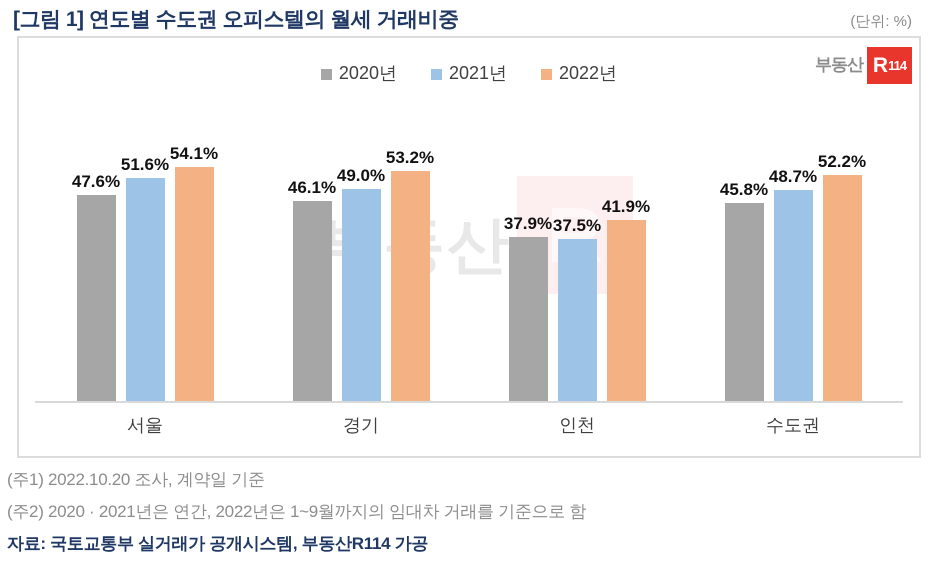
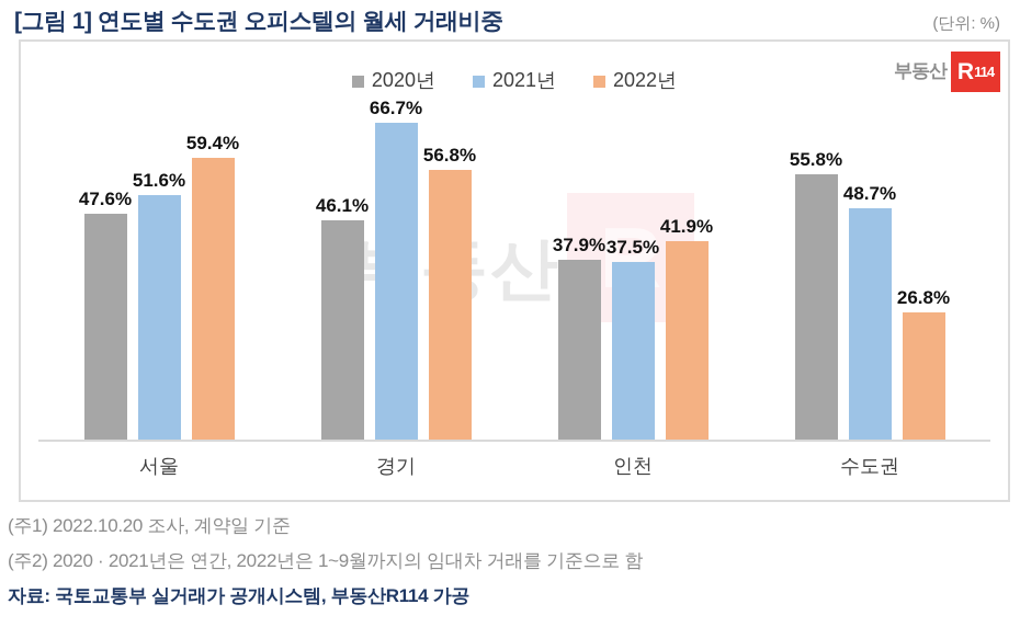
2022년/서울: 54.1% -> 59.4%
2021년/경기: 49.0% -> 66.7%
2022년/경기: 53.2% -> 56.8%
2020년/수도권: 45.8% -> 55.8%
2022년/수도권: 52.2% -> 26.8%
